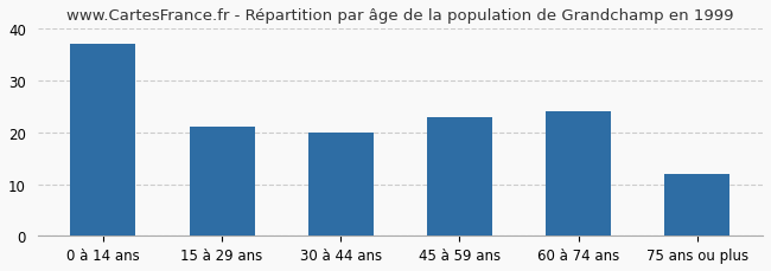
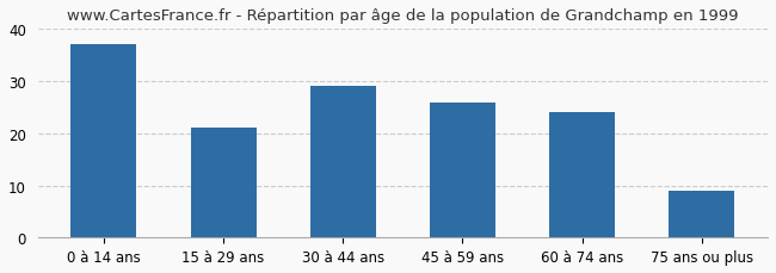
30 à 44 ans: 20 -> 29
45 à 59 ans: 23 -> 26
75 ans ou plus: 12 -> 9
